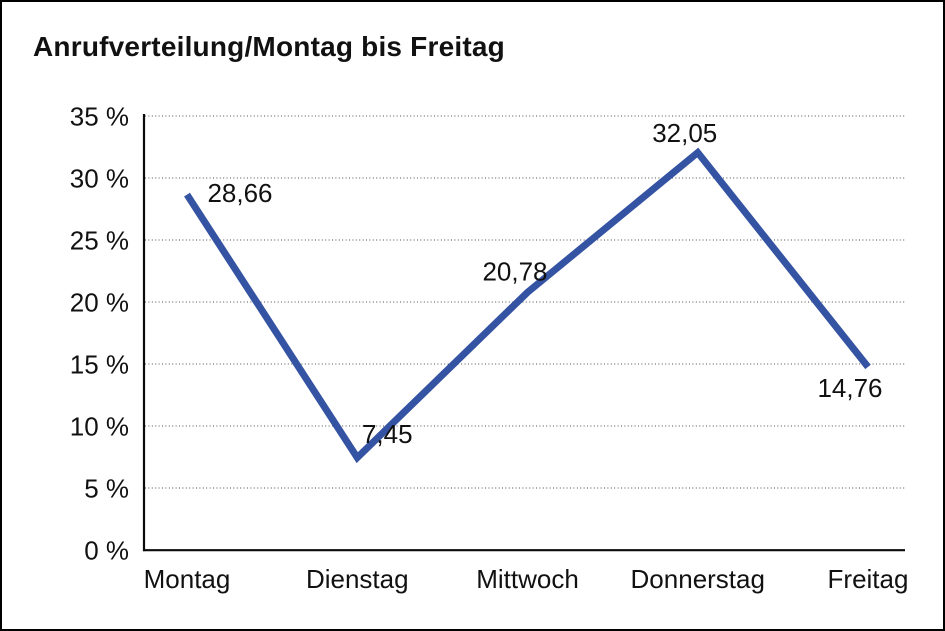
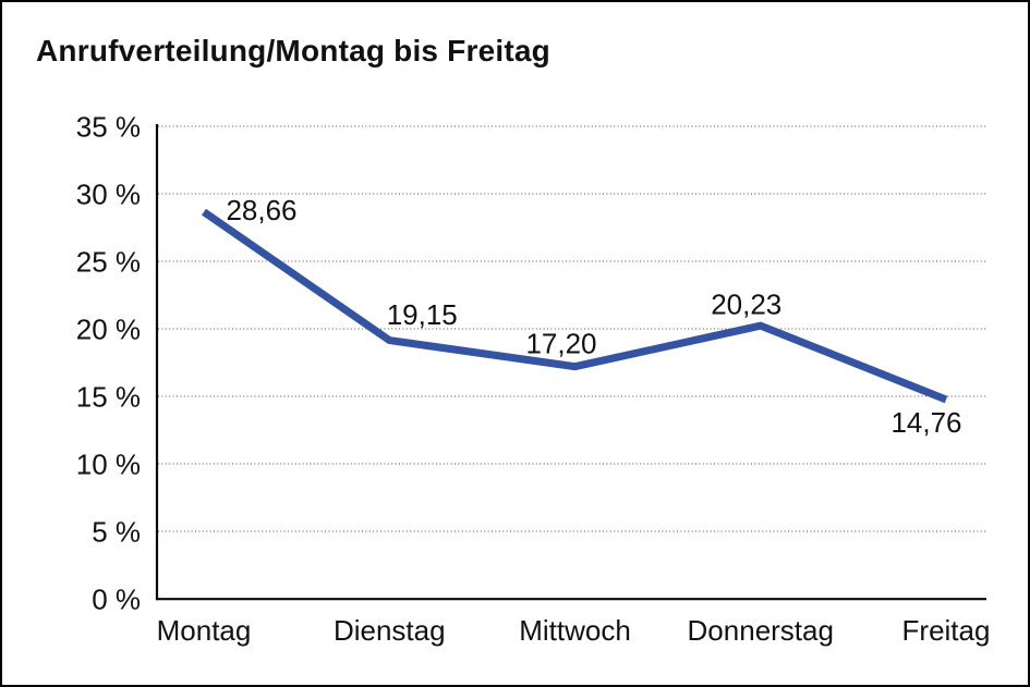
Dienstag: 7,45 -> 19,15
Mittwoch: 20,78 -> 17,20
Donnerstag: 32,05 -> 20,23
